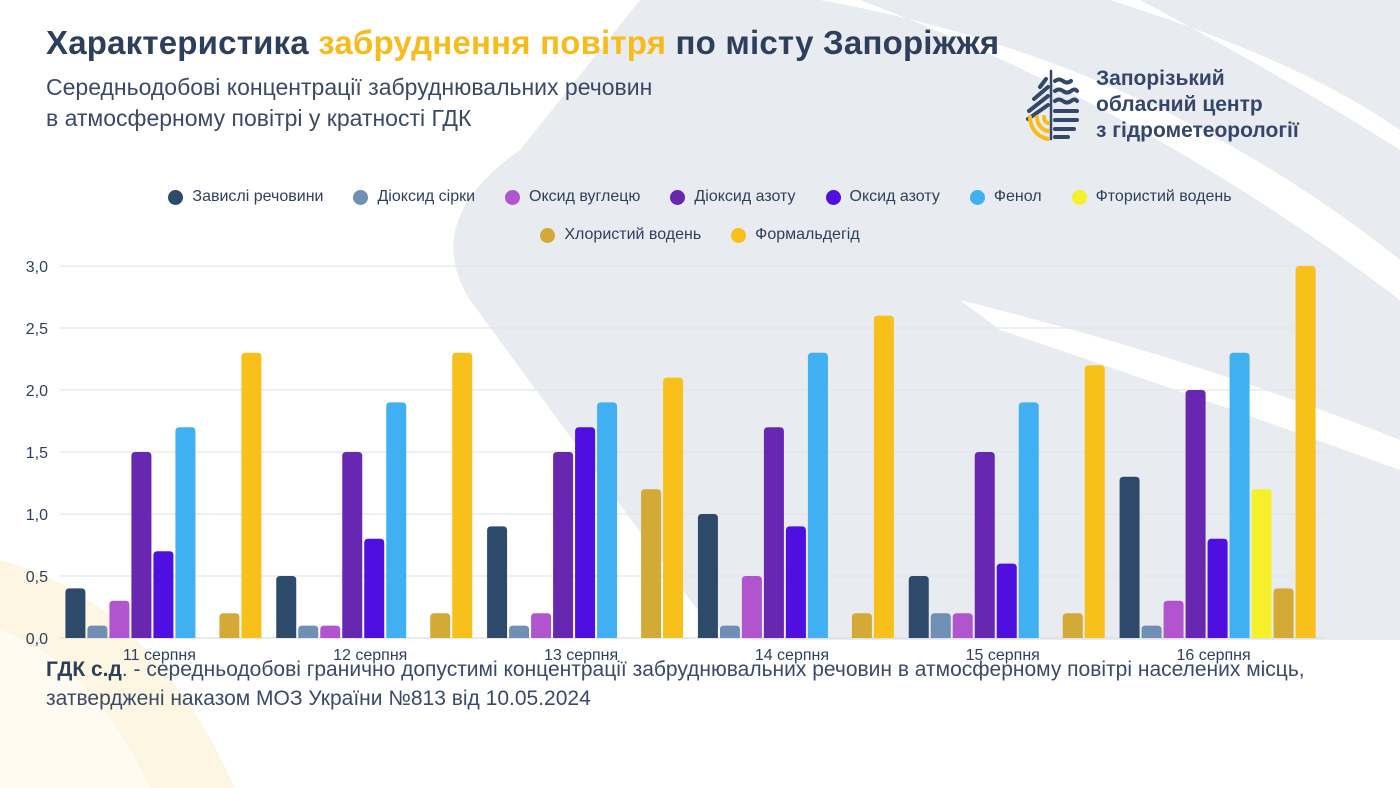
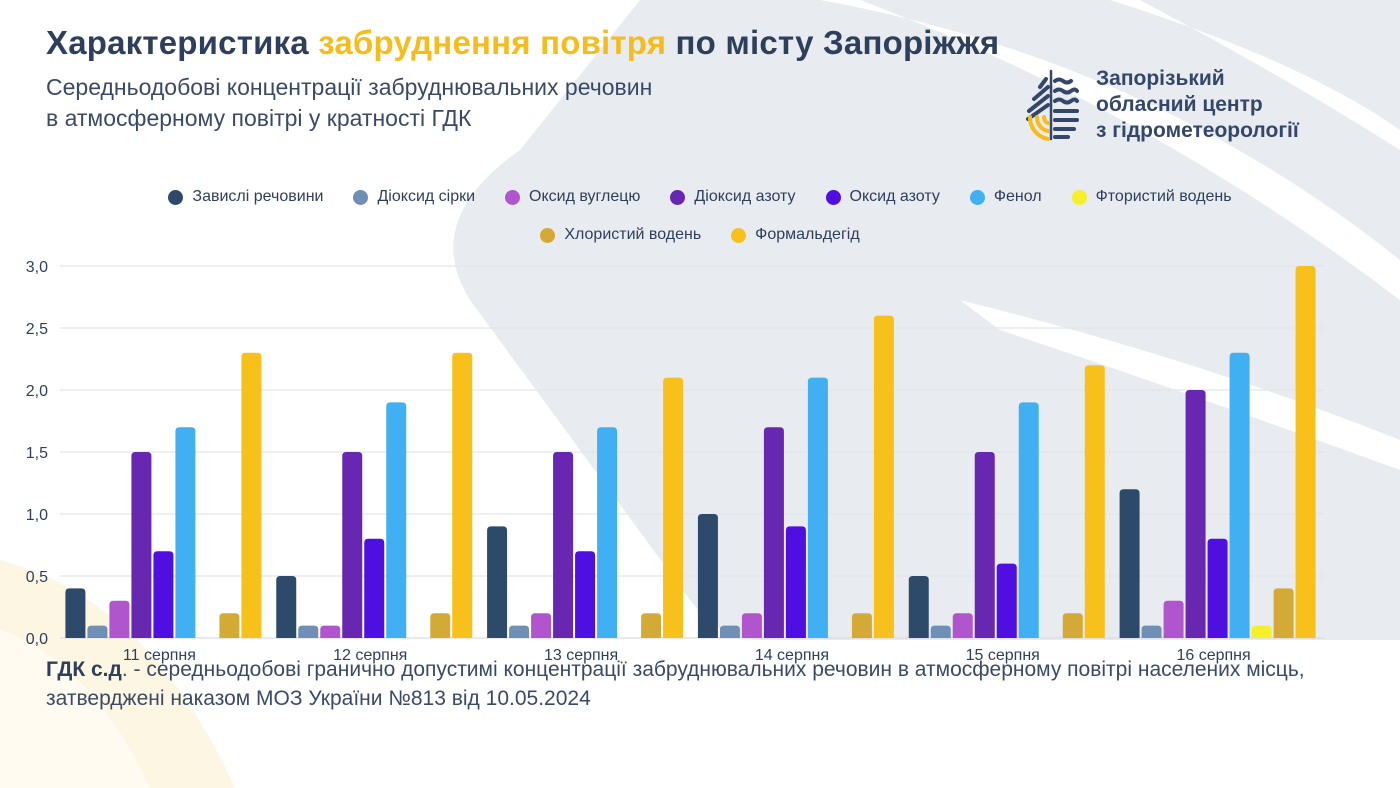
Оксид азоту/13 серпня: 1,7 -> 0,7
Фенол/13 серпня: 1,9 -> 1,7
Хлористий водень/13 серпня: 1,2 -> 0,2
Оксид вуглецю/14 серпня: 0,5 -> 0,2
Фенол/14 серпня: 2,3 -> 2,1
Діоксид сірки/15 серпня: 0,2 -> 0,1
Завислі речовини/16 серпня: 1,3 -> 1,2
Фтористий водень/16 серпня: 1,2 -> 0,1
